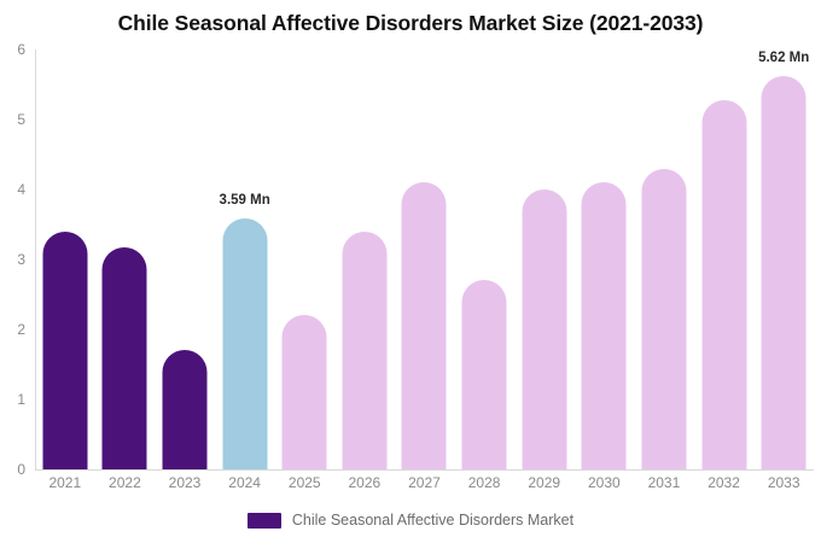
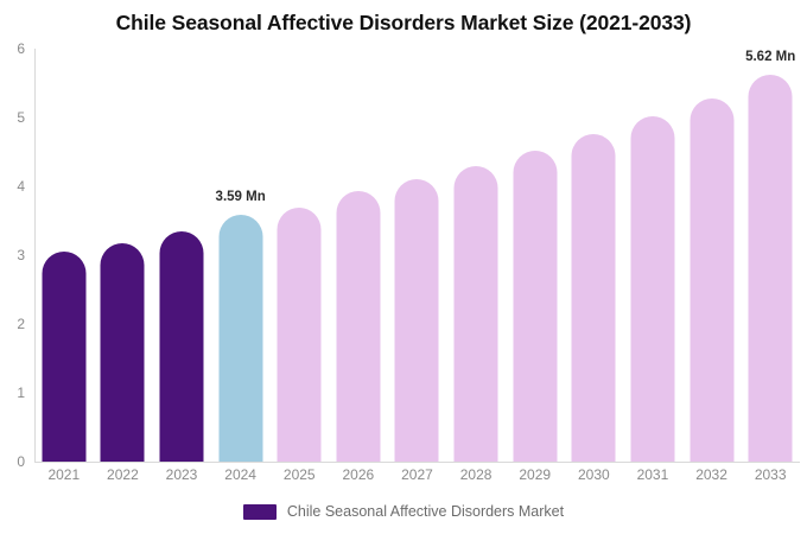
2021: 3.4 -> 3.0
2023: 1.7 -> 3.3
2025: 2.2 -> 3.7
2026: 3.4 -> 3.9
2028: 2.7 -> 4.3
2029: 4.0 -> 4.5
2030: 4.1 -> 4.8
2031: 4.3 -> 5.0
